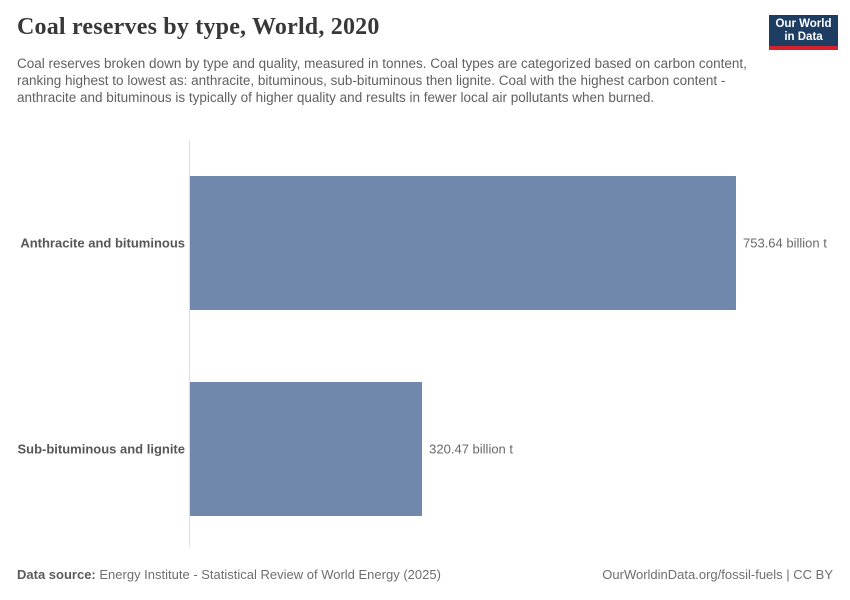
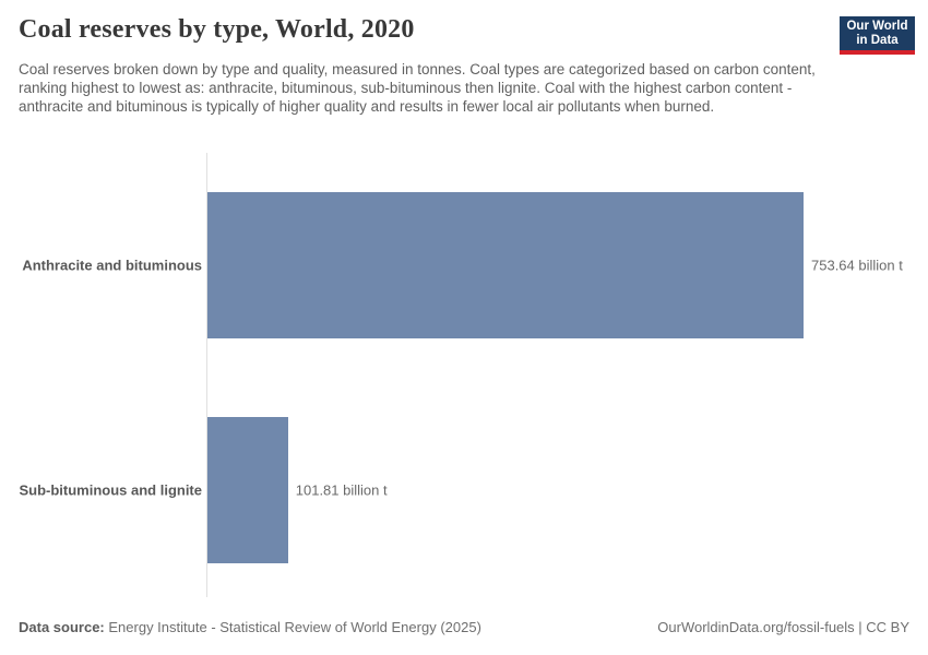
Sub-bituminous and lignite: 320.47 -> 101.81
